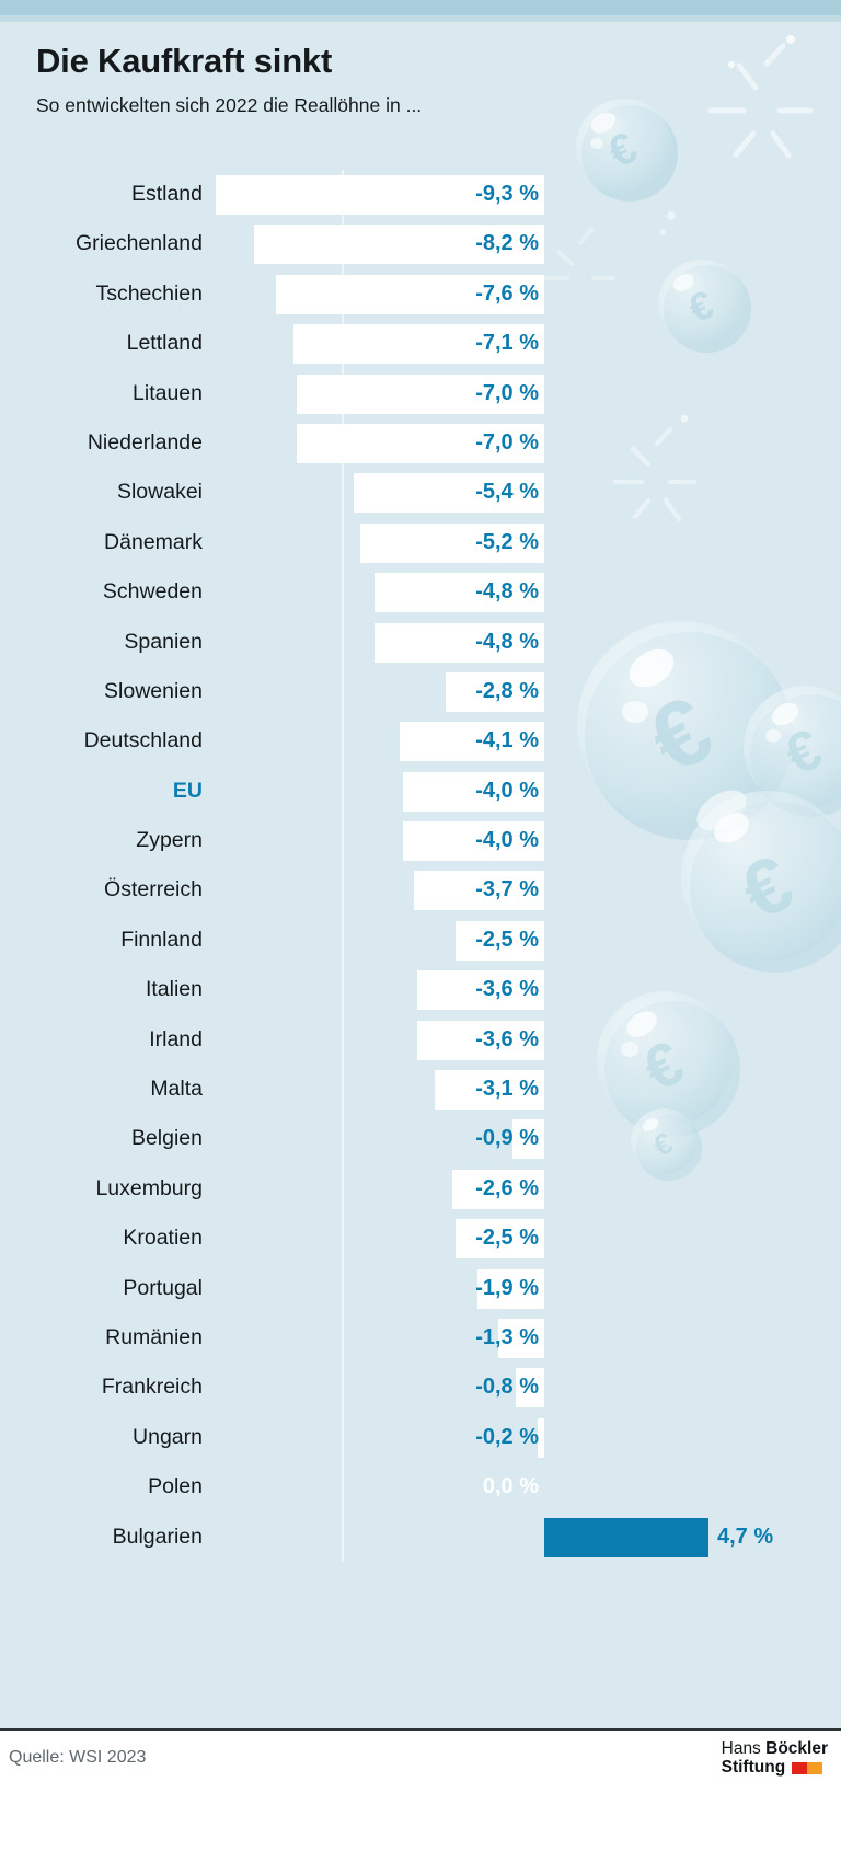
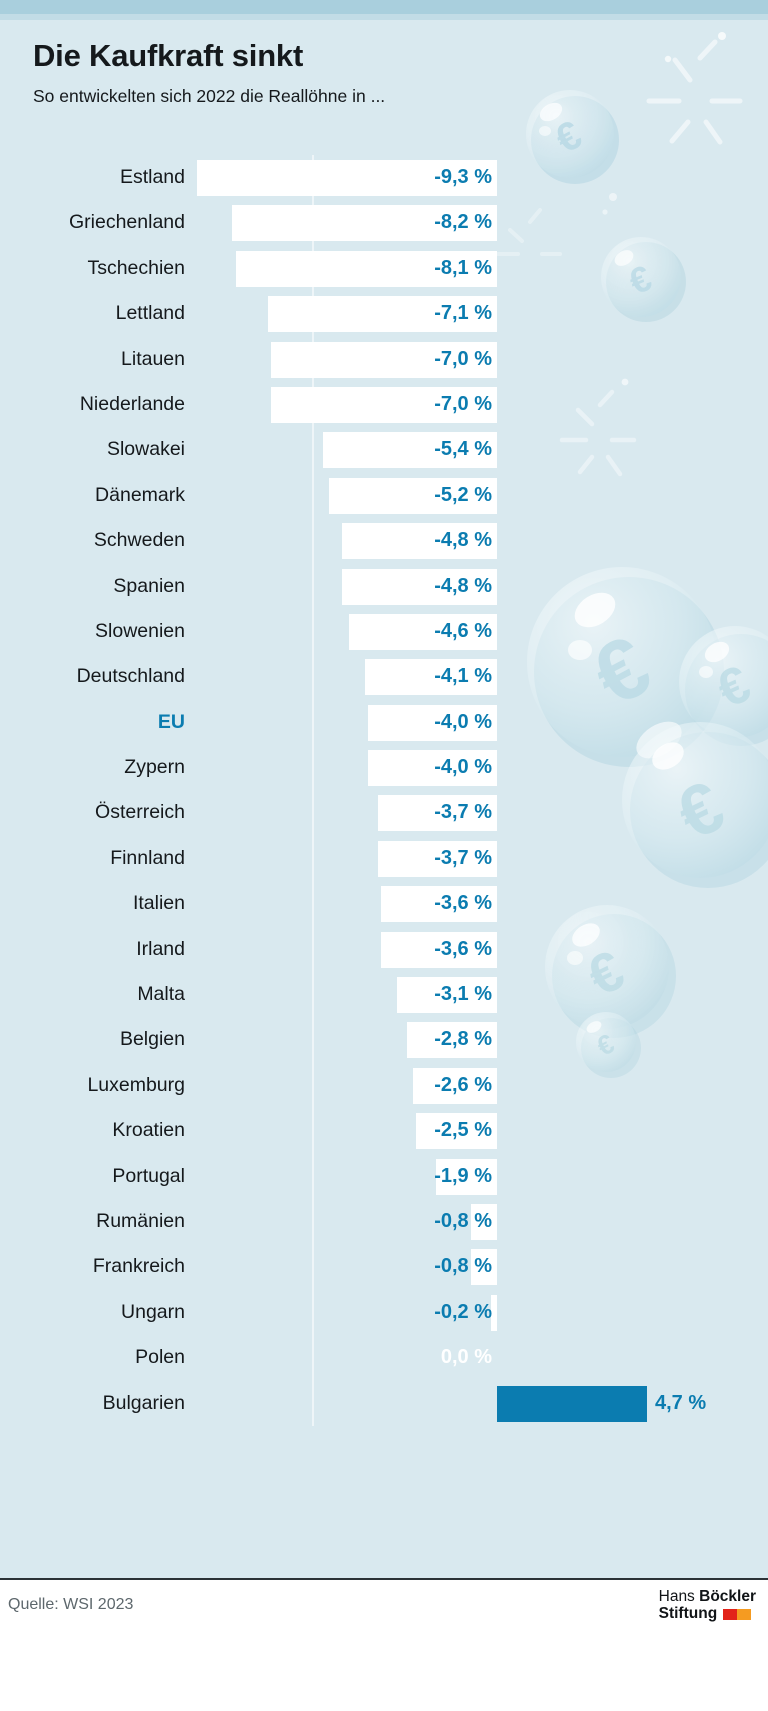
Tschechien: -7,6 -> -8,1
Slowenien: -2,8 -> -4,6
Finnland: -2,5 -> -3,7
Belgien: -0,9 -> -2,8
Rumänien: -1,3 -> -0,8
